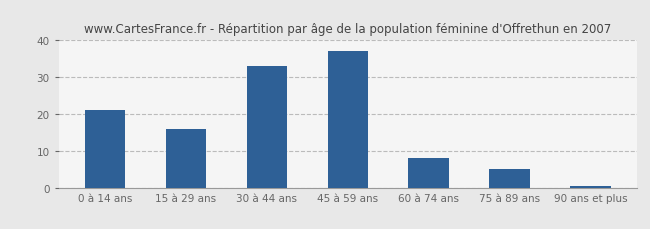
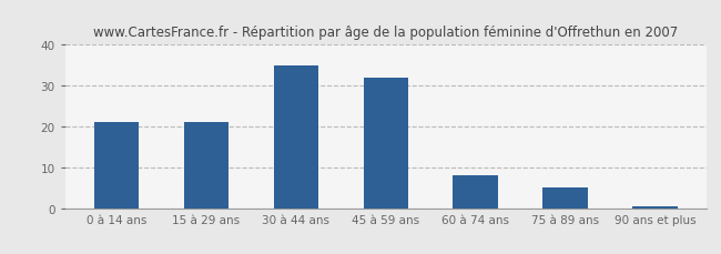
15 à 29 ans: 16.0 -> 21.0
30 à 44 ans: 33.0 -> 35.0
45 à 59 ans: 37.0 -> 32.0
